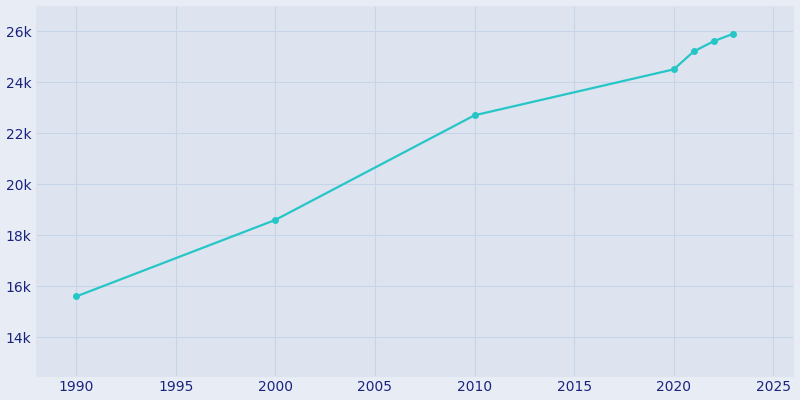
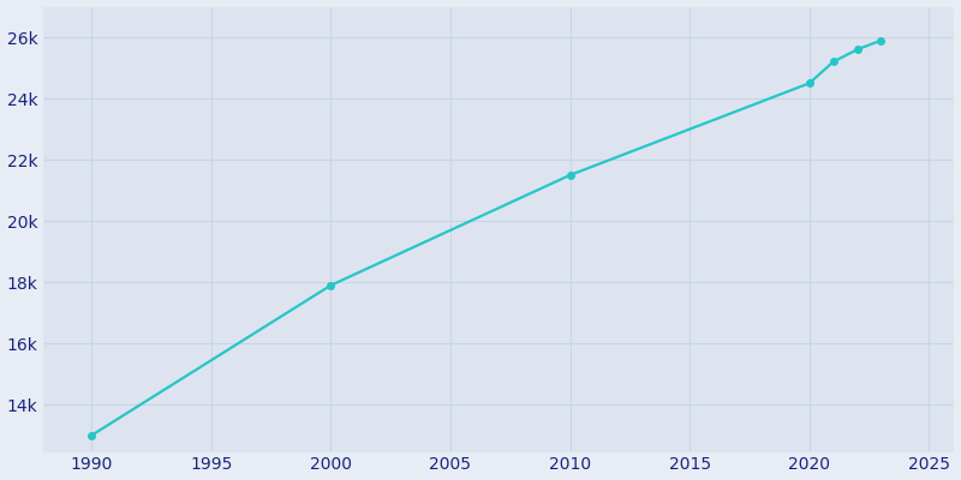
1990: 15.6k -> 13.0k
2000: 18.6k -> 17.9k
2010: 22.7k -> 21.5k
